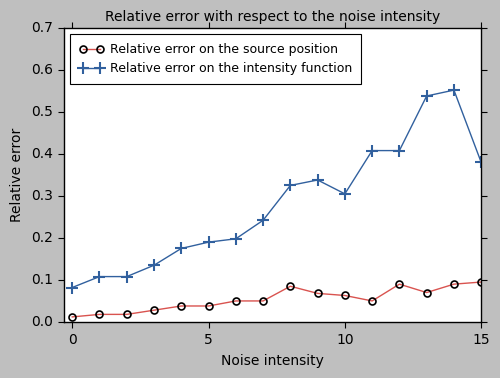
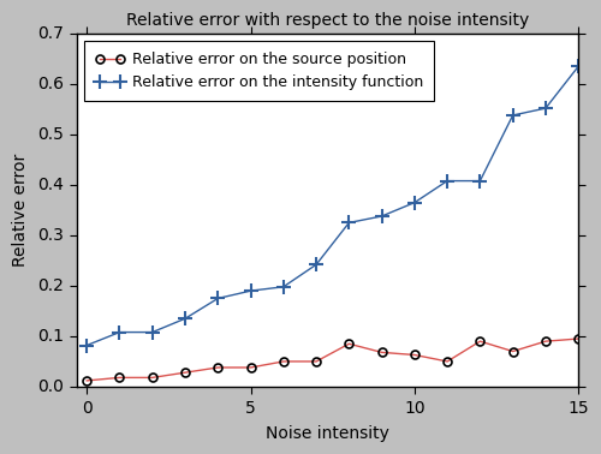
Relative error on the intensity function/10: 0.305 -> 0.365
Relative error on the intensity function/15: 0.380 -> 0.635
